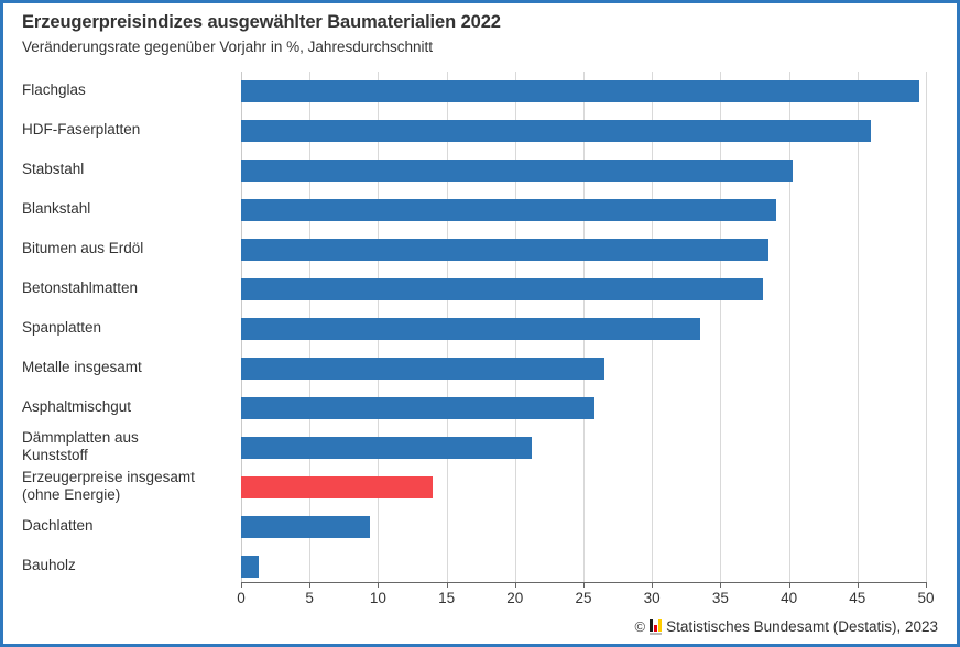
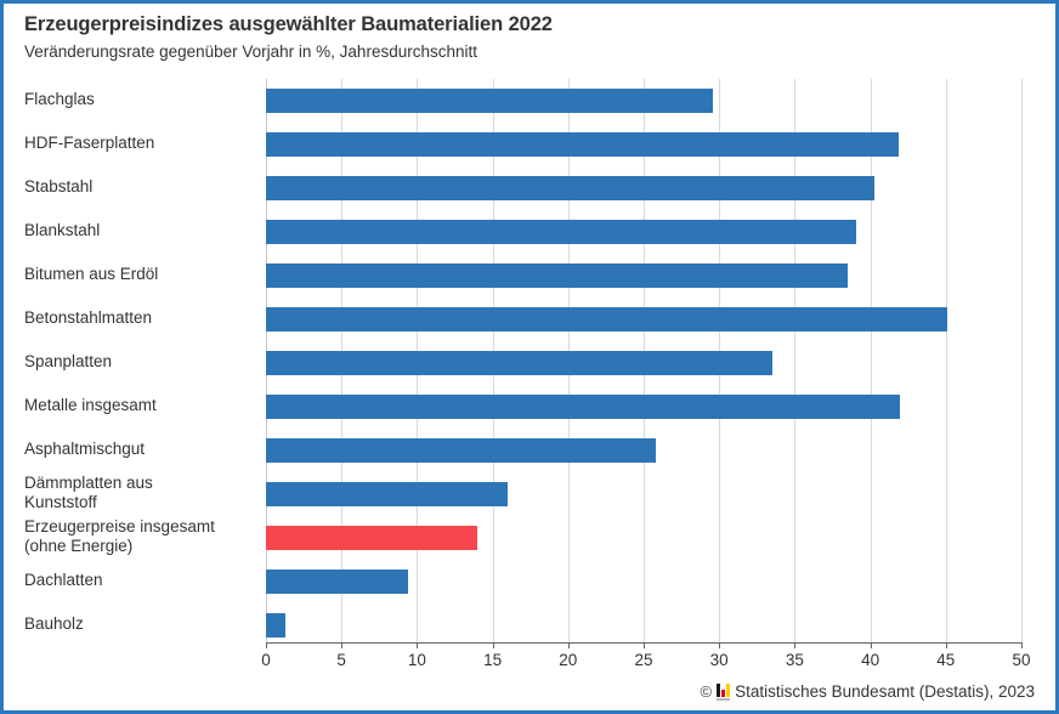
Flachglas: 49.5 -> 29.6
HDF-Faserplatten: 46.0 -> 41.9
Betonstahlmatten: 38.1 -> 45.1
Metalle insgesamt: 26.5 -> 42.0
Dämmplatten aus Kunststoff: 21.2 -> 16.0
